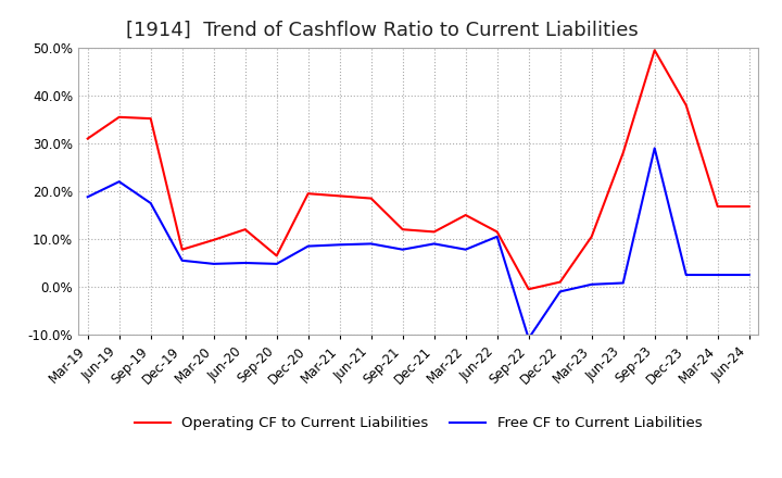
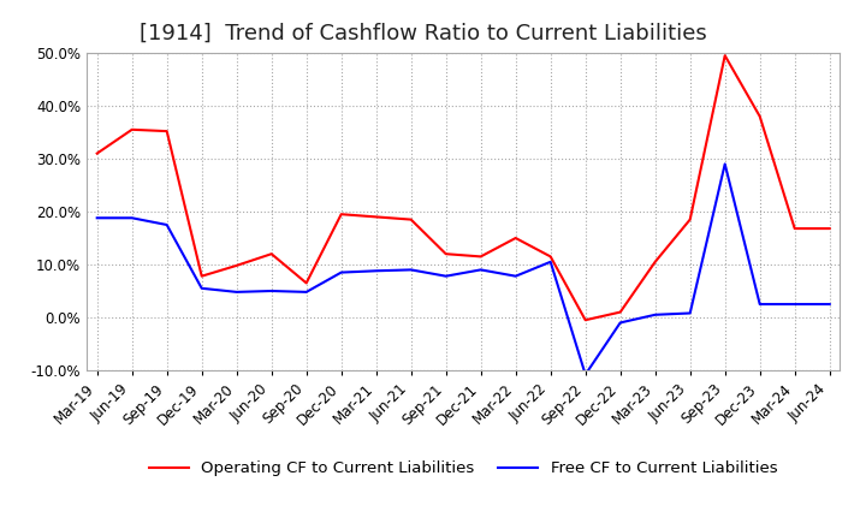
Free CF to Current Liabilities/Jun-19: 22.0% -> 18.8%
Operating CF to Current Liabilities/Jun-23: 28.0% -> 18.5%
